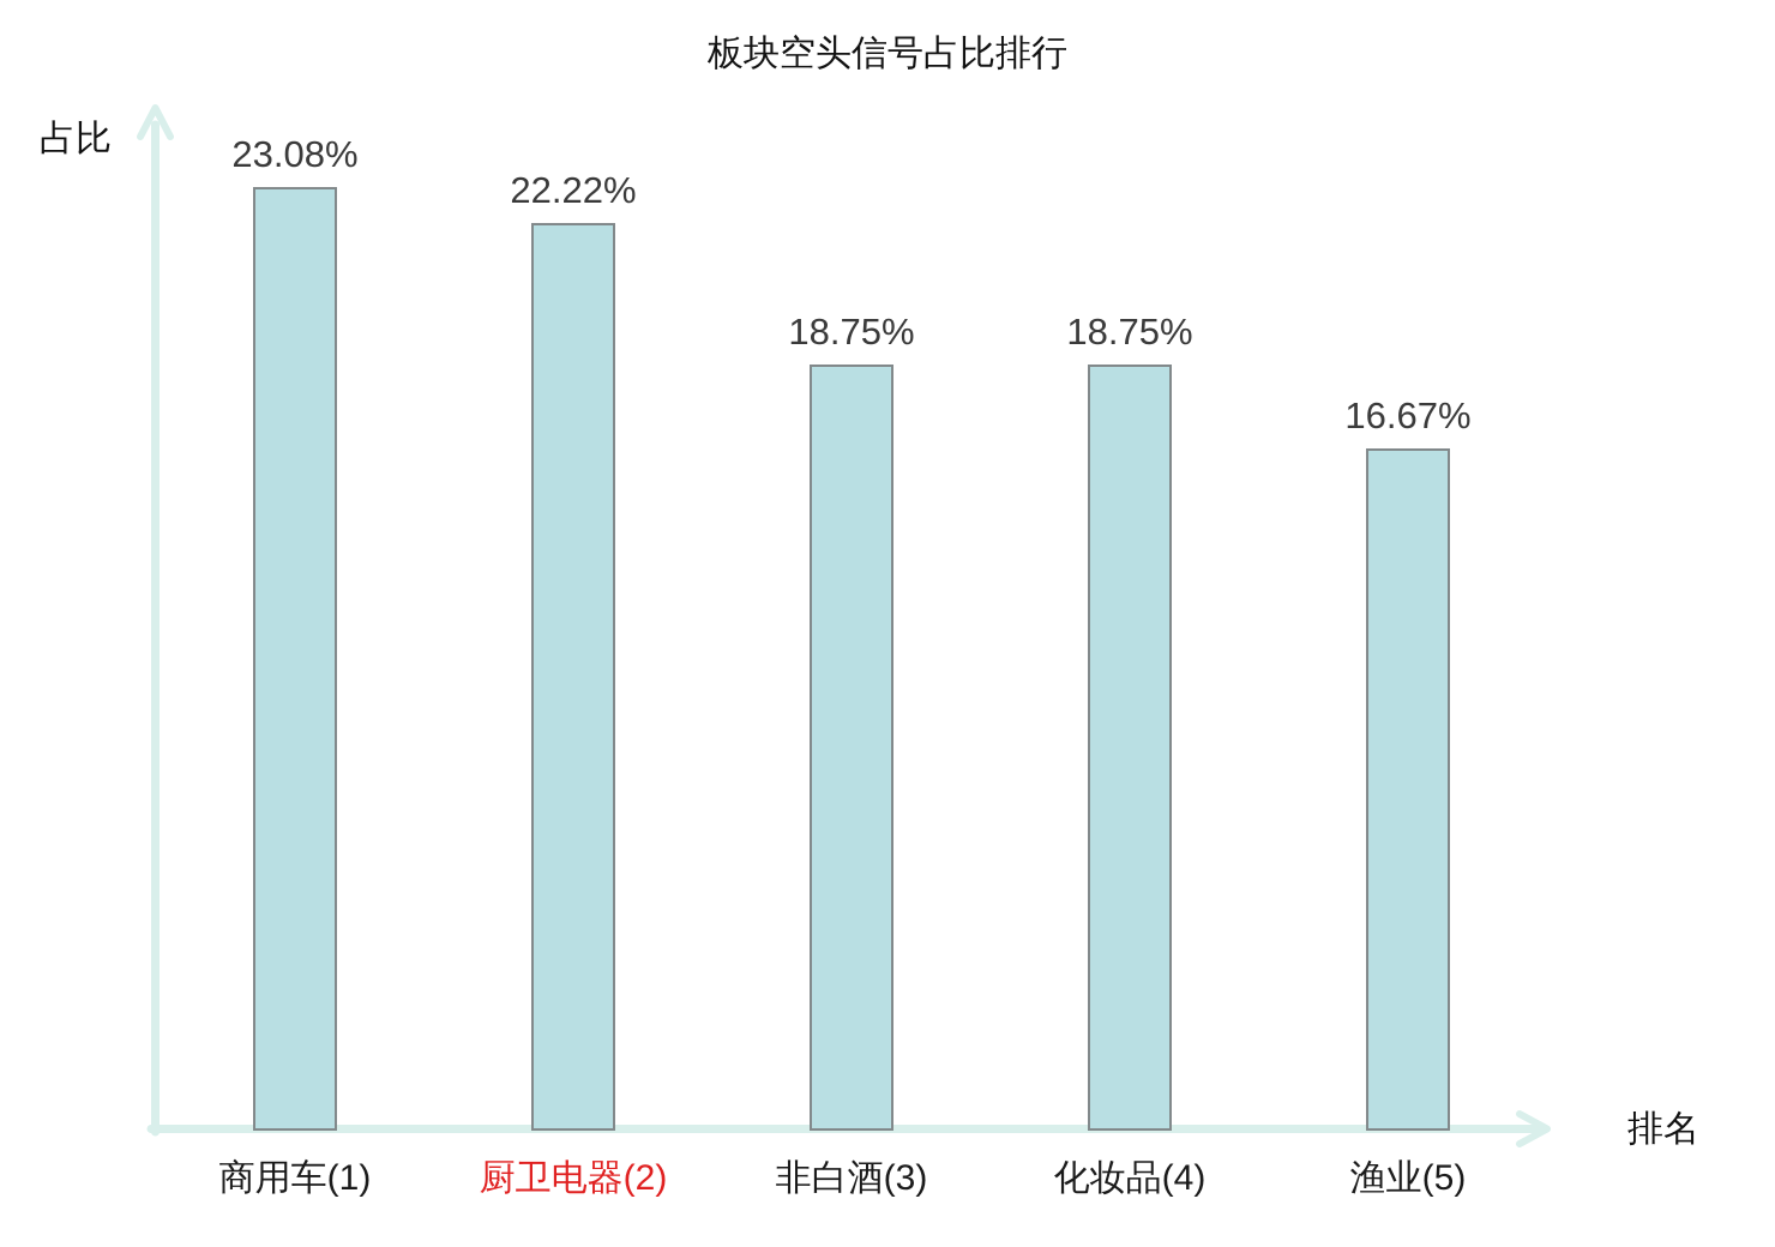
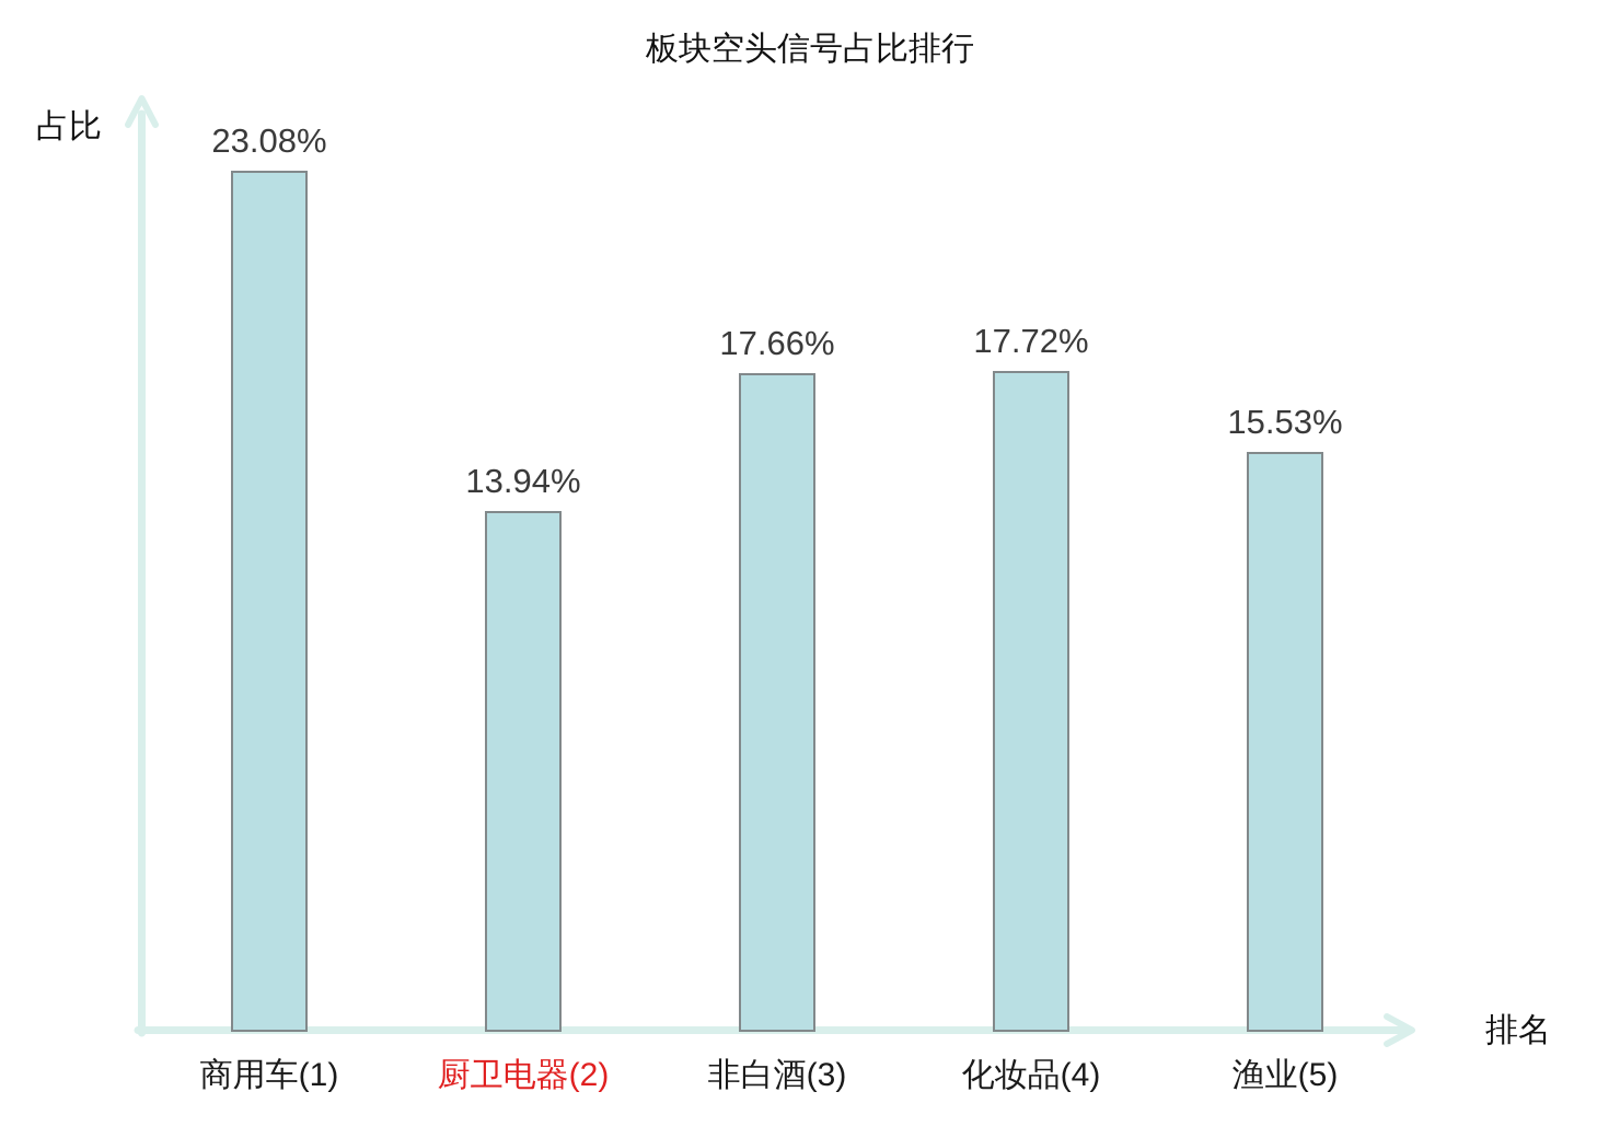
厨卫电器(2): 22.22% -> 13.94%
非白酒(3): 18.75% -> 17.66%
化妆品(4): 18.75% -> 17.72%
渔业(5): 16.67% -> 15.53%
